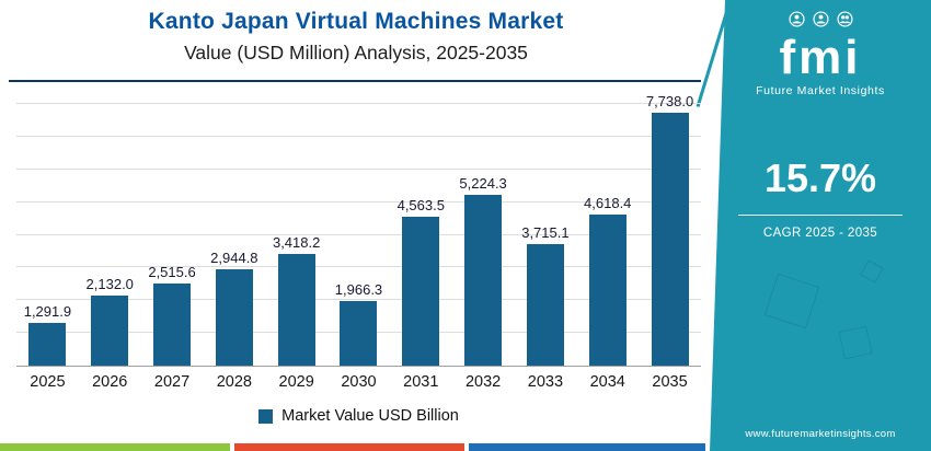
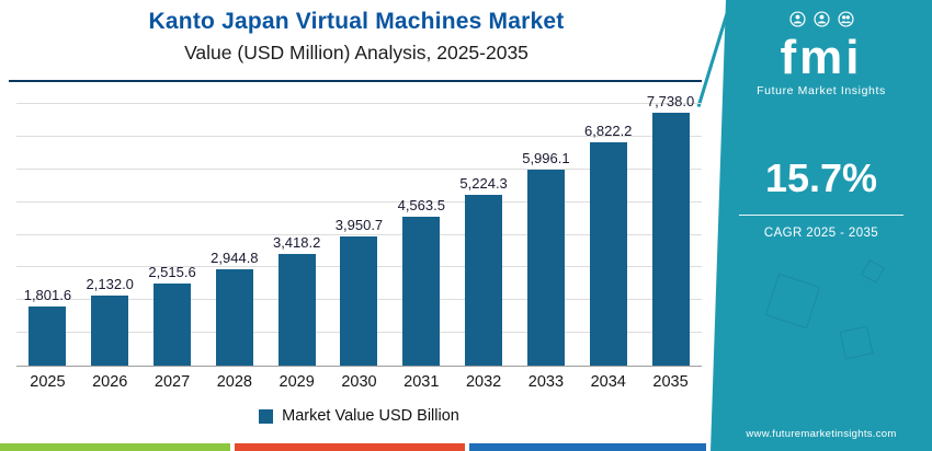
2025: 1,291.9 -> 1,801.6
2030: 1,966.3 -> 3,950.7
2033: 3,715.1 -> 5,996.1
2034: 4,618.4 -> 6,822.2
